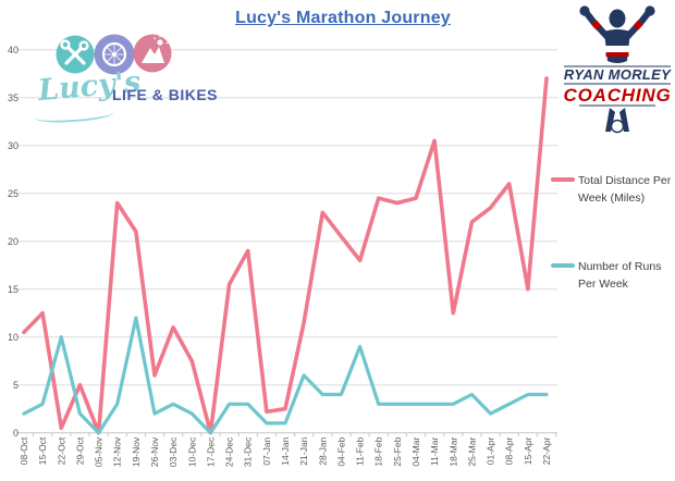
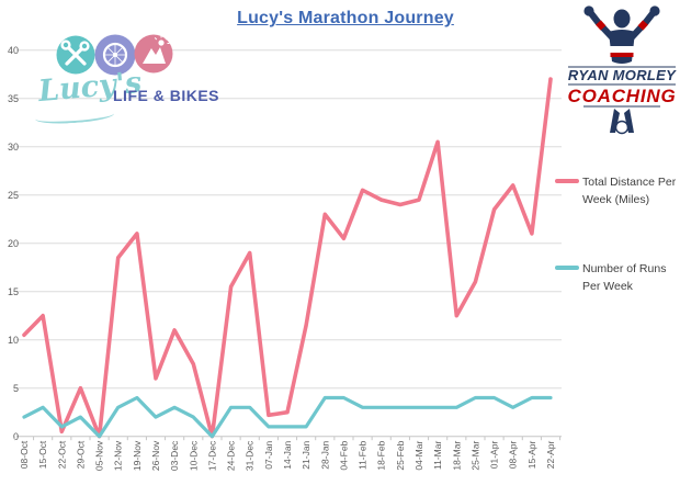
Number of Runs Per Week/22-Oct: 10 -> 1
Total Distance Per Week (Miles)/12-Nov: 24 -> 18
Number of Runs Per Week/19-Nov: 12 -> 4
Number of Runs Per Week/21-Jan: 6 -> 1
Total Distance Per Week (Miles)/11-Feb: 18 -> 26
Number of Runs Per Week/11-Feb: 9 -> 3
Total Distance Per Week (Miles)/25-Mar: 22 -> 16
Number of Runs Per Week/01-Apr: 2 -> 4
Total Distance Per Week (Miles)/15-Apr: 15 -> 21
